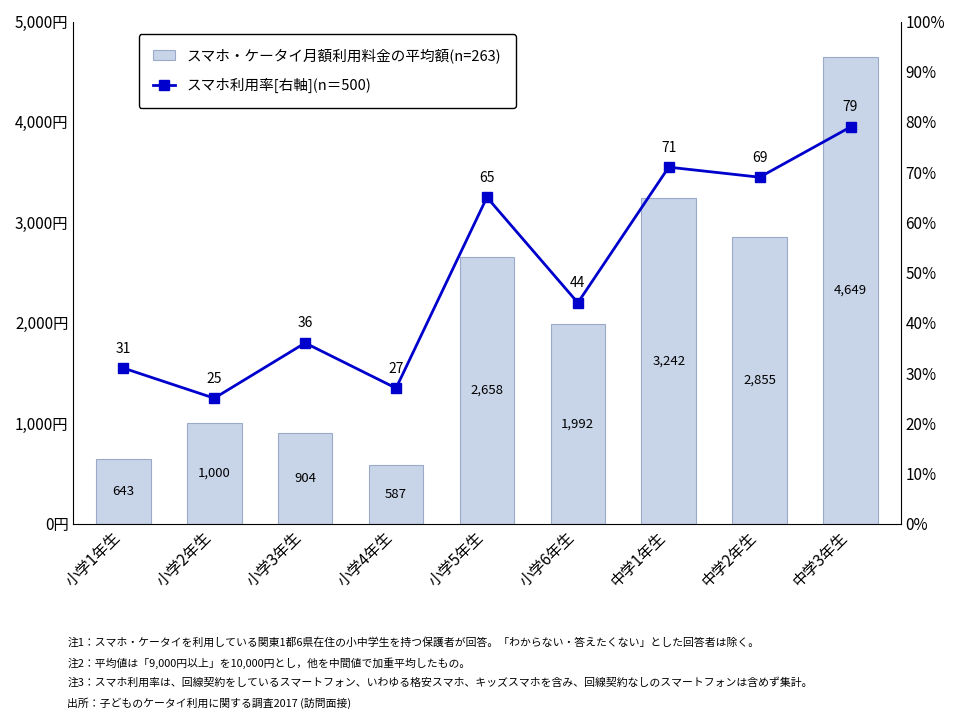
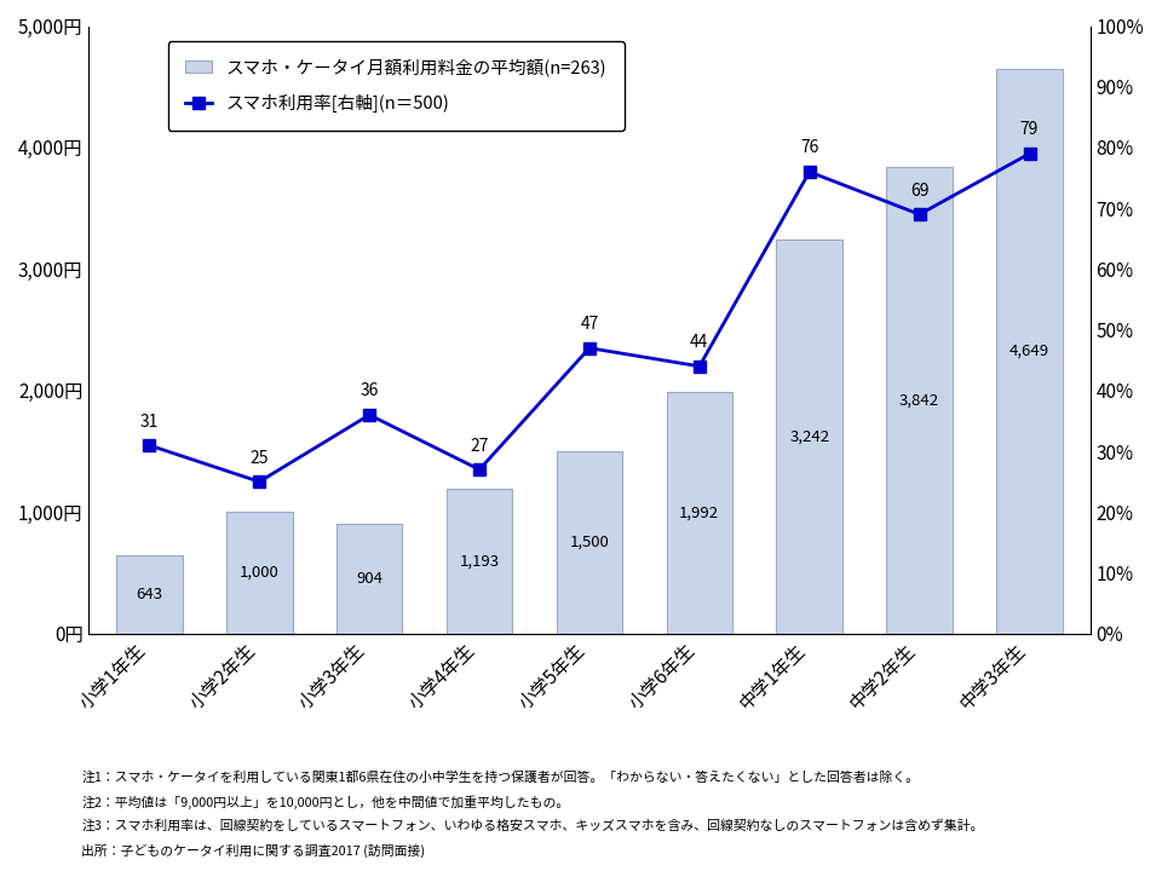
スマホ・ケータイ月額利用料金の平均額(n=263)/小学4年生: 587 -> 1,193
スマホ・ケータイ月額利用料金の平均額(n=263)/小学5年生: 2,658 -> 1,500
スマホ利用率[右軸](n＝500)/小学5年生: 65 -> 47
スマホ利用率[右軸](n＝500)/中学1年生: 71 -> 76
スマホ・ケータイ月額利用料金の平均額(n=263)/中学2年生: 2,855 -> 3,842
